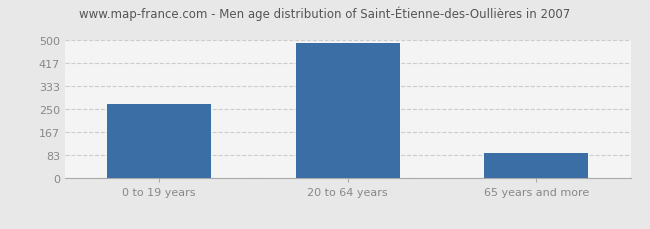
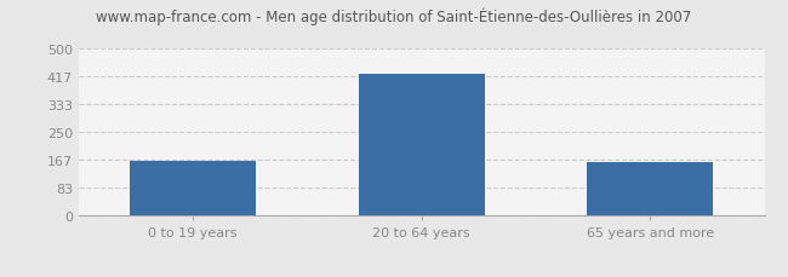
0 to 19 years: 271 -> 165
20 to 64 years: 491 -> 425
65 years and more: 92 -> 160
